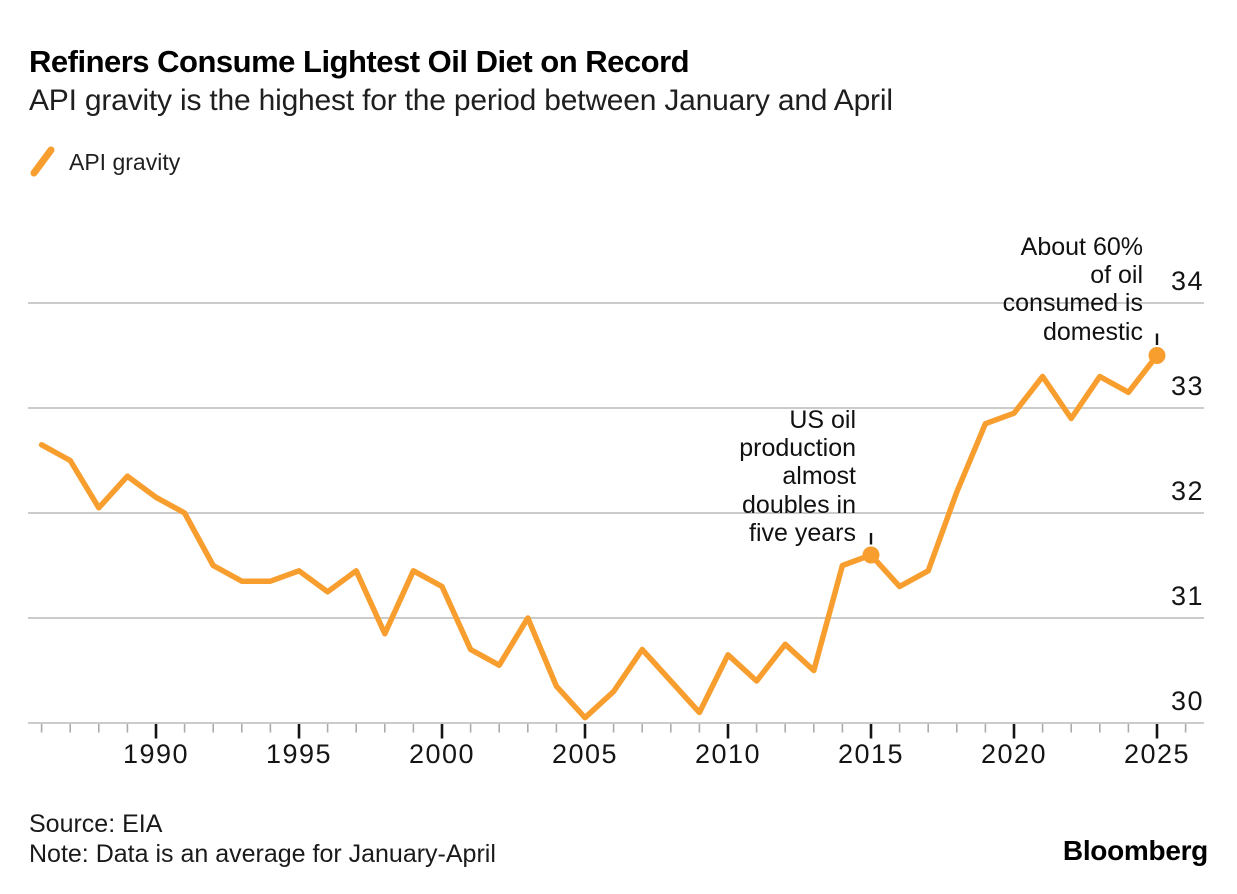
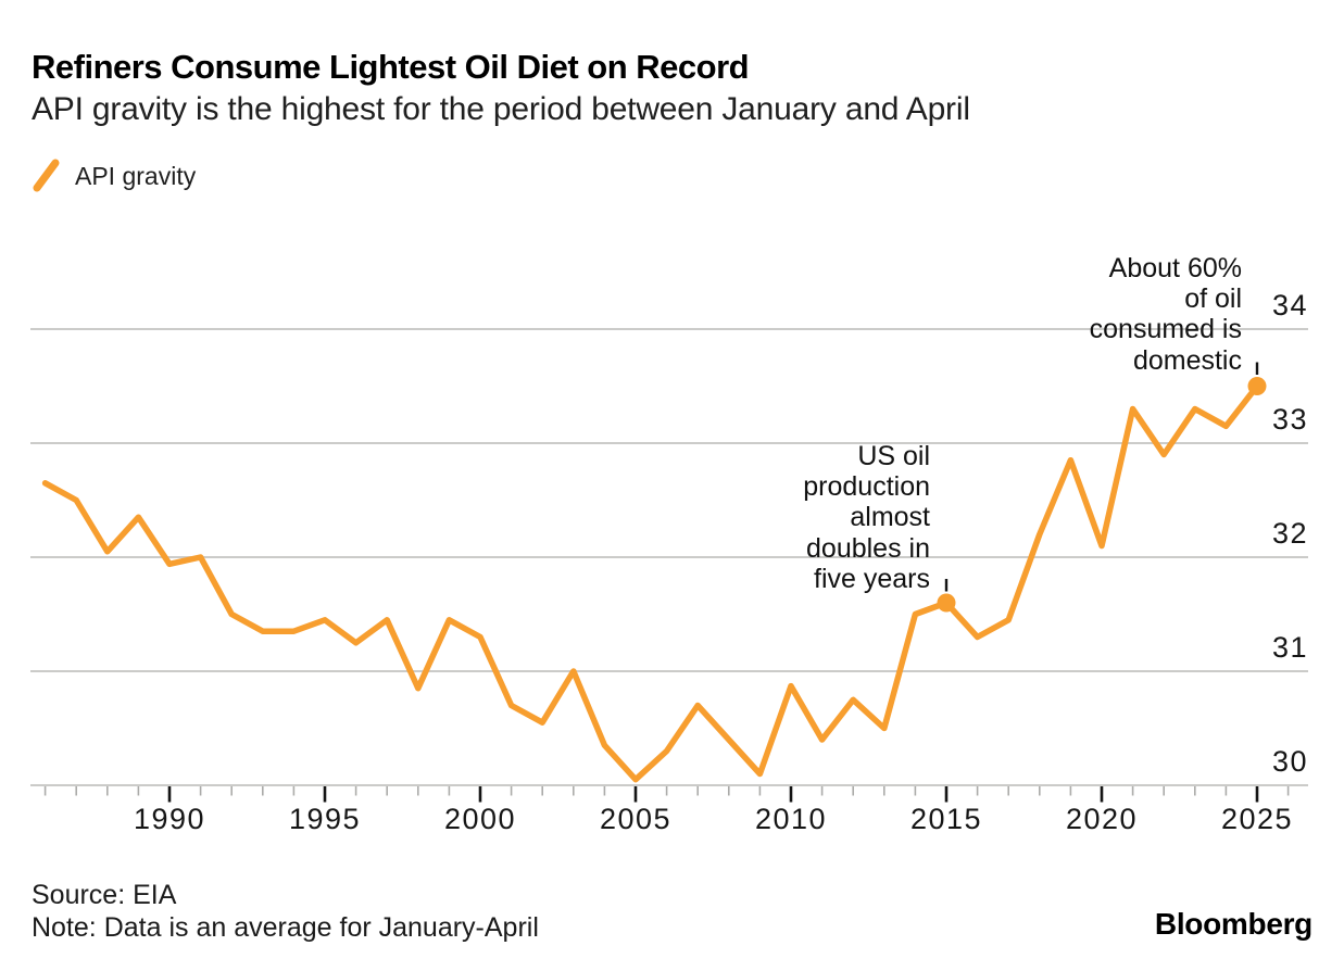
1990: 32.15 -> 31.94
2010: 30.65 -> 30.87
2020: 32.95 -> 32.10
